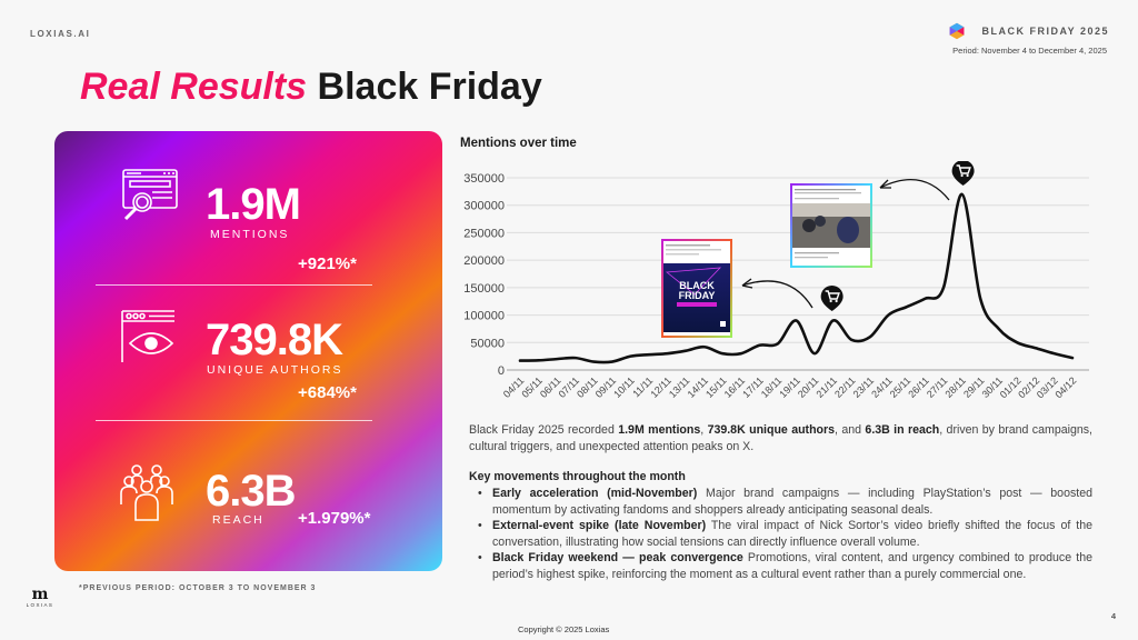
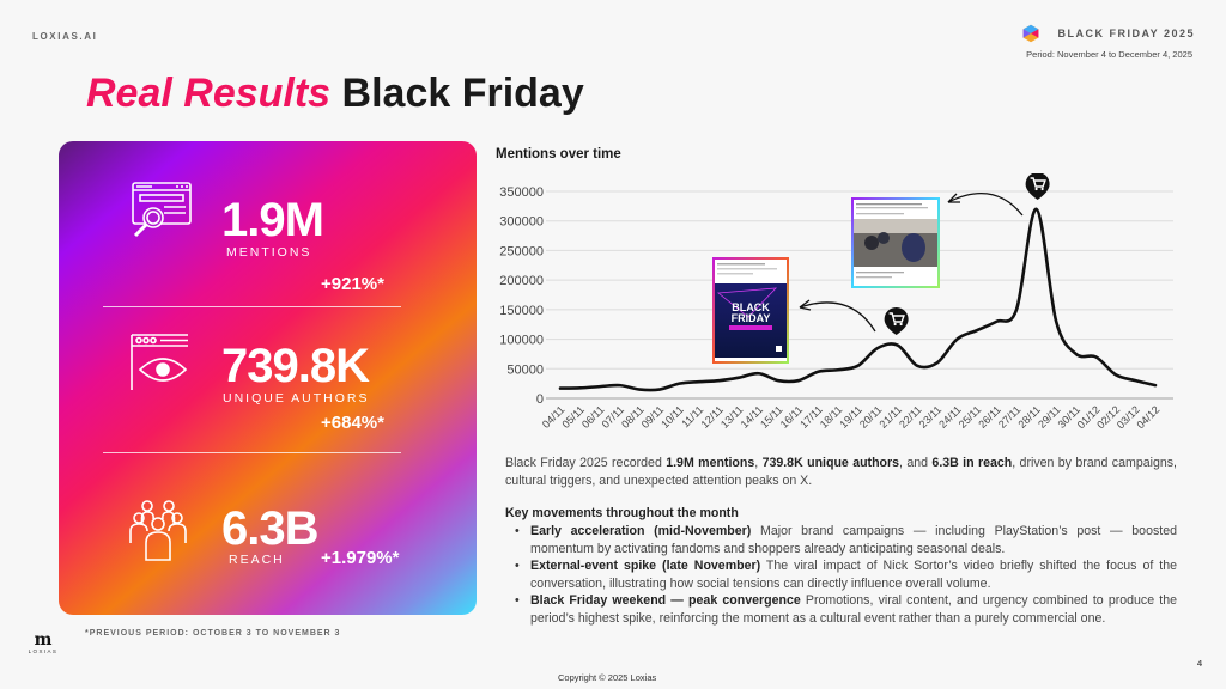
19/11: 90000 -> 60000
20/11: 30000 -> 80000
01/12: 50000 -> 70000
